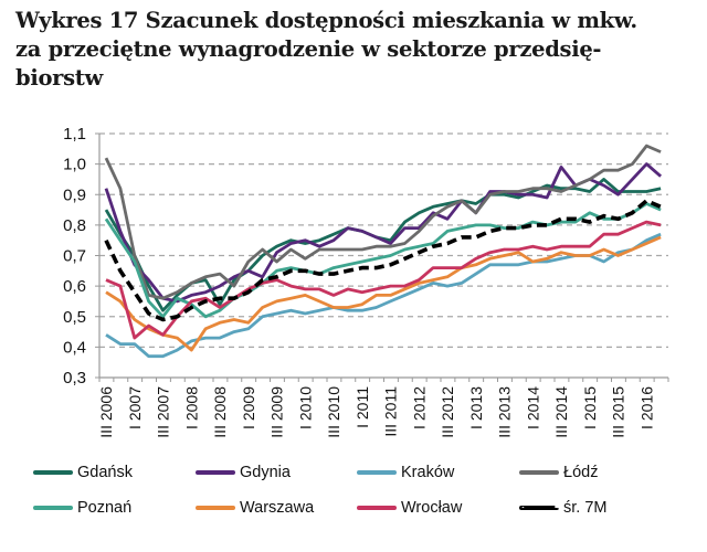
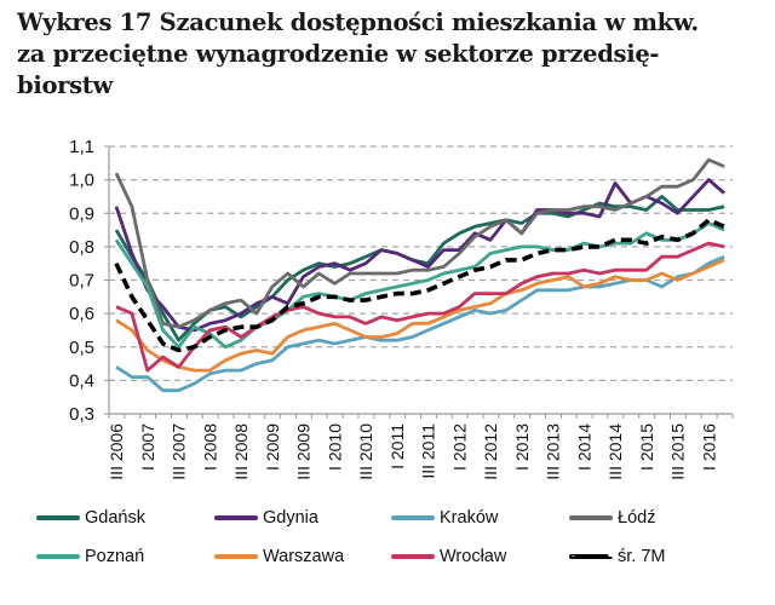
Warszawa/I 2008: 0,39 -> 0,43
Gdańsk/III 2008: 0,54 -> 0,59
